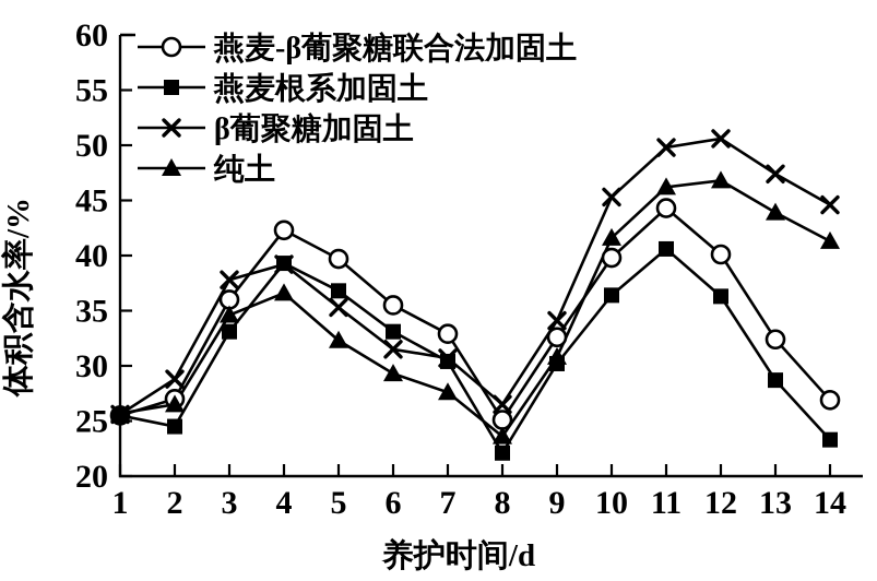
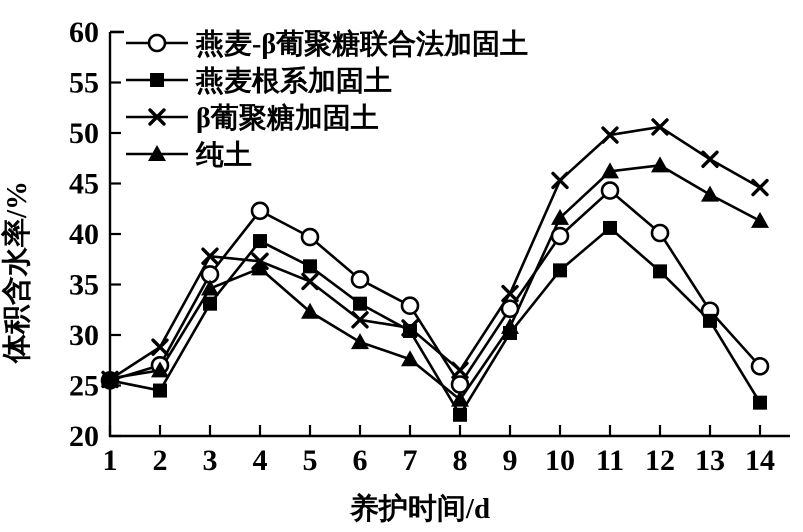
β葡聚糖加固土/4: 39.2 -> 37.3
燕麦根系加固土/13: 28.7 -> 31.4
